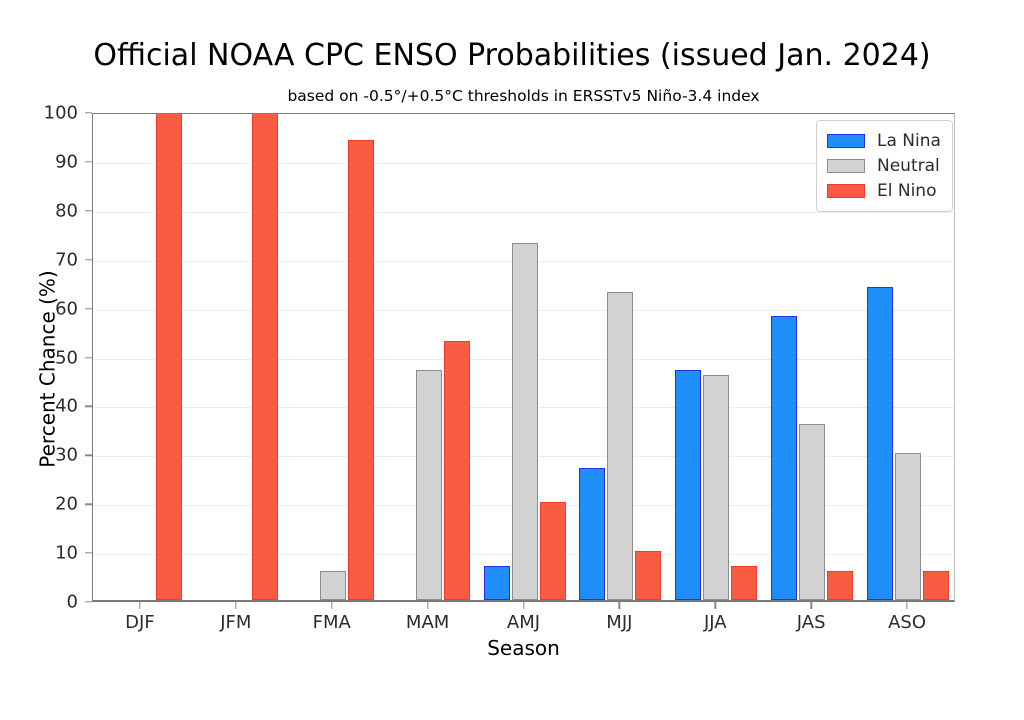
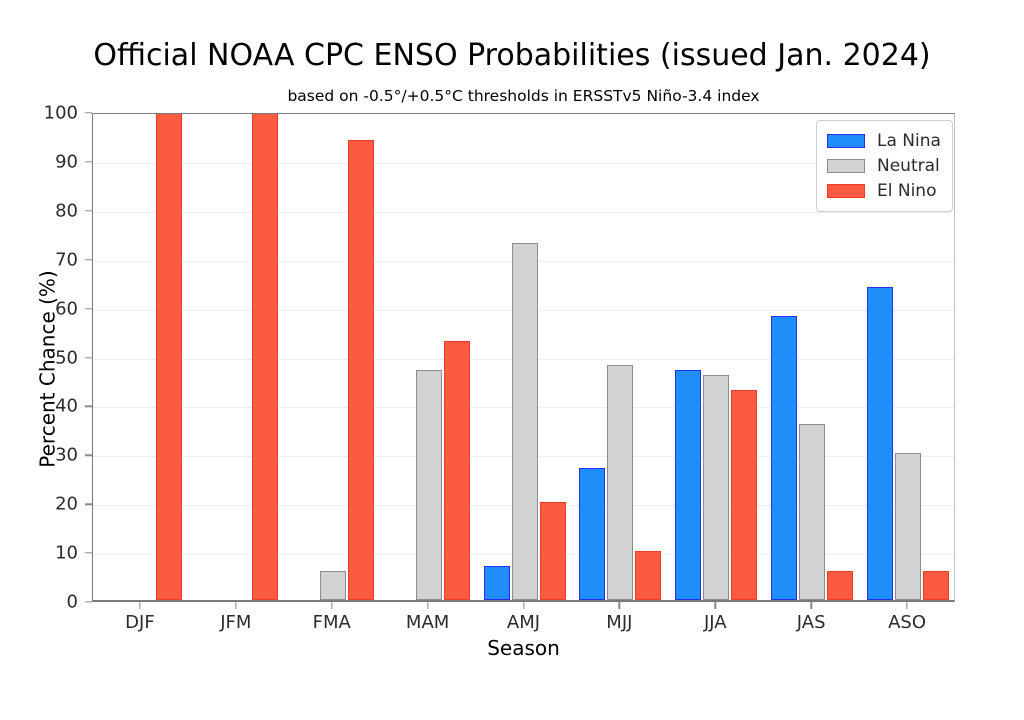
Neutral/MJJ: 63 -> 48
El Nino/JJA: 7 -> 43
